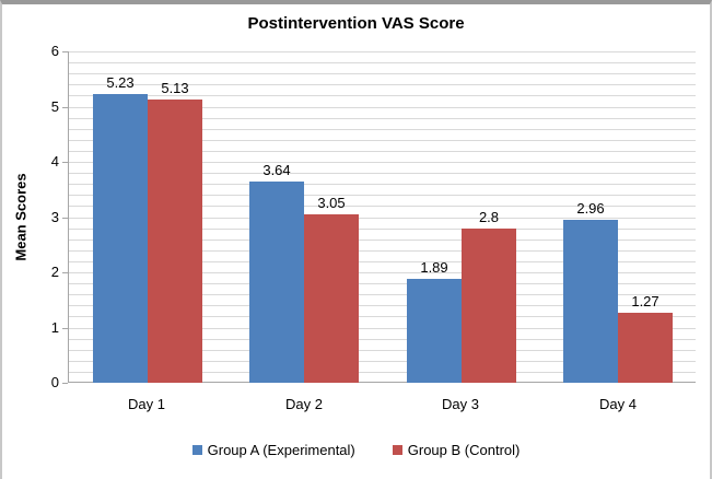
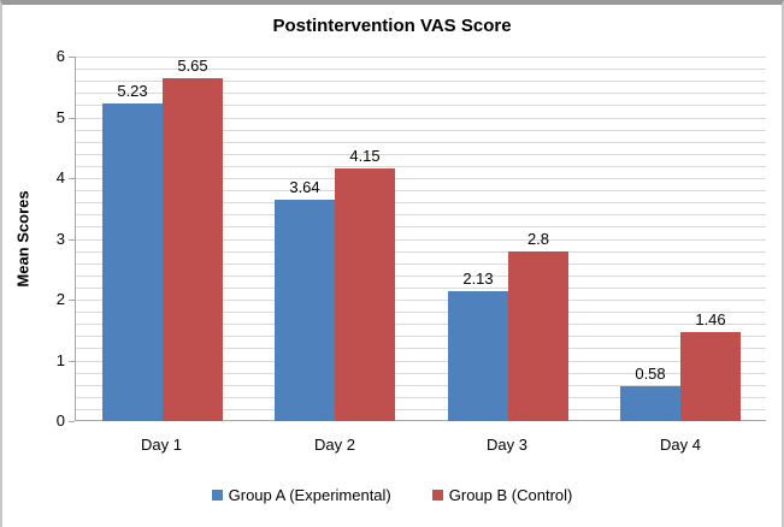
Group B (Control)/Day 1: 5.13 -> 5.65
Group B (Control)/Day 2: 3.05 -> 4.15
Group A (Experimental)/Day 3: 1.89 -> 2.13
Group A (Experimental)/Day 4: 2.96 -> 0.58
Group B (Control)/Day 4: 1.27 -> 1.46
